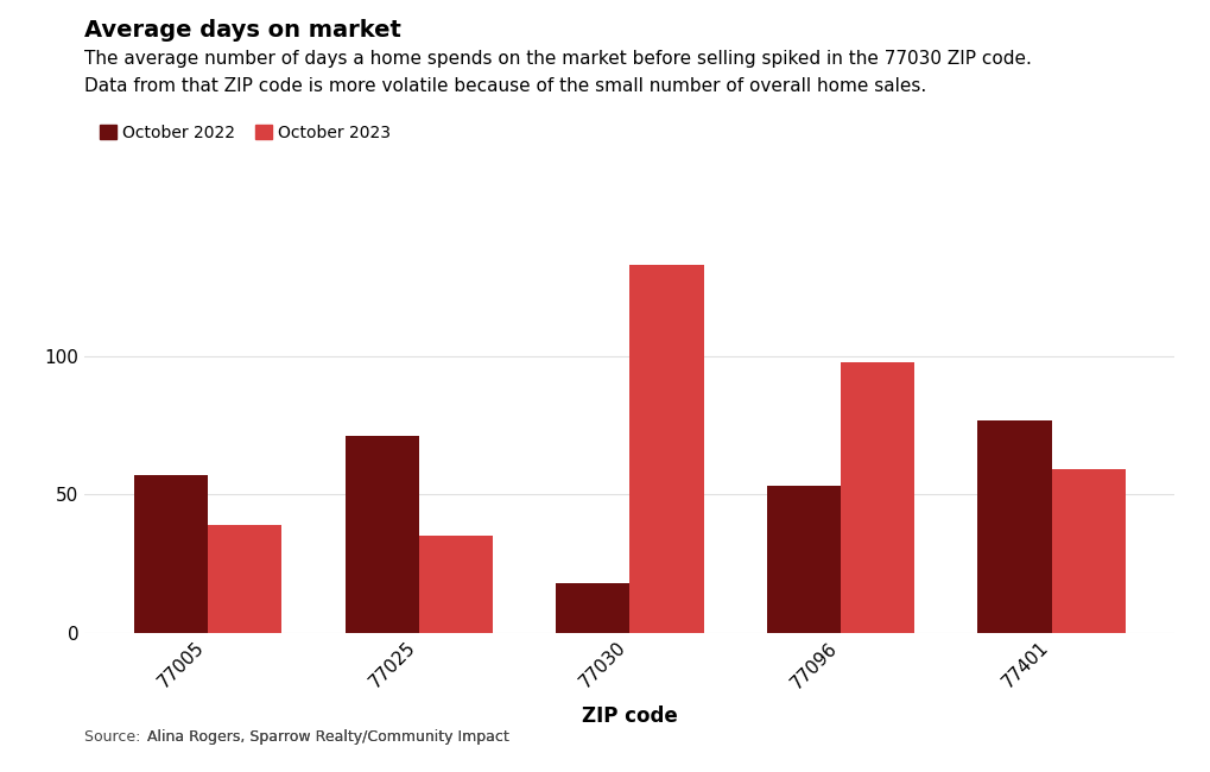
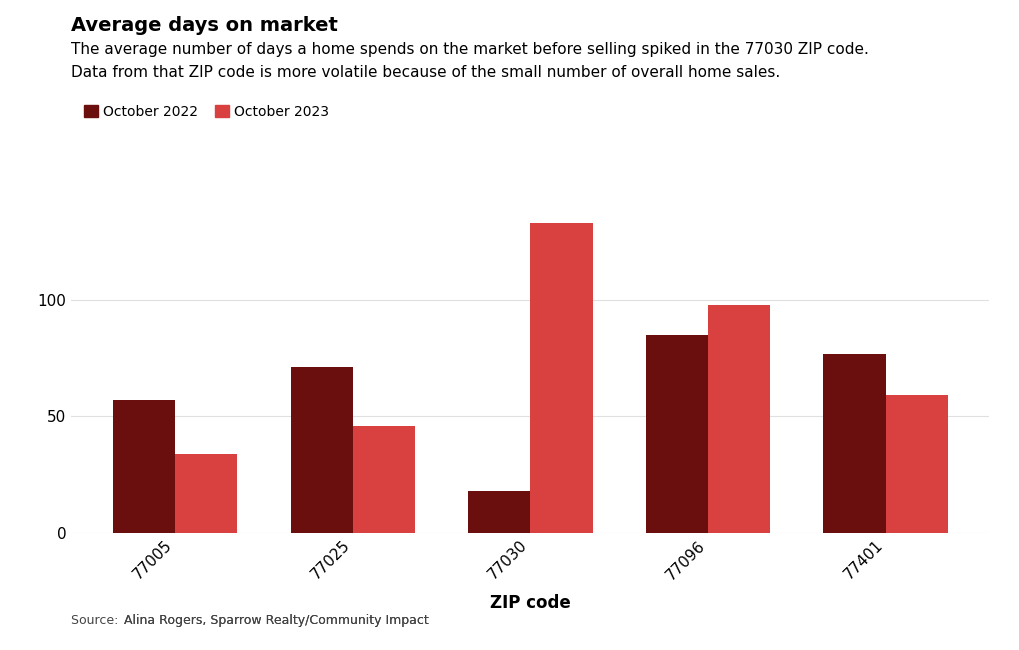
October 2023/77005: 39 -> 34
October 2023/77025: 35 -> 46
October 2022/77096: 53 -> 85
